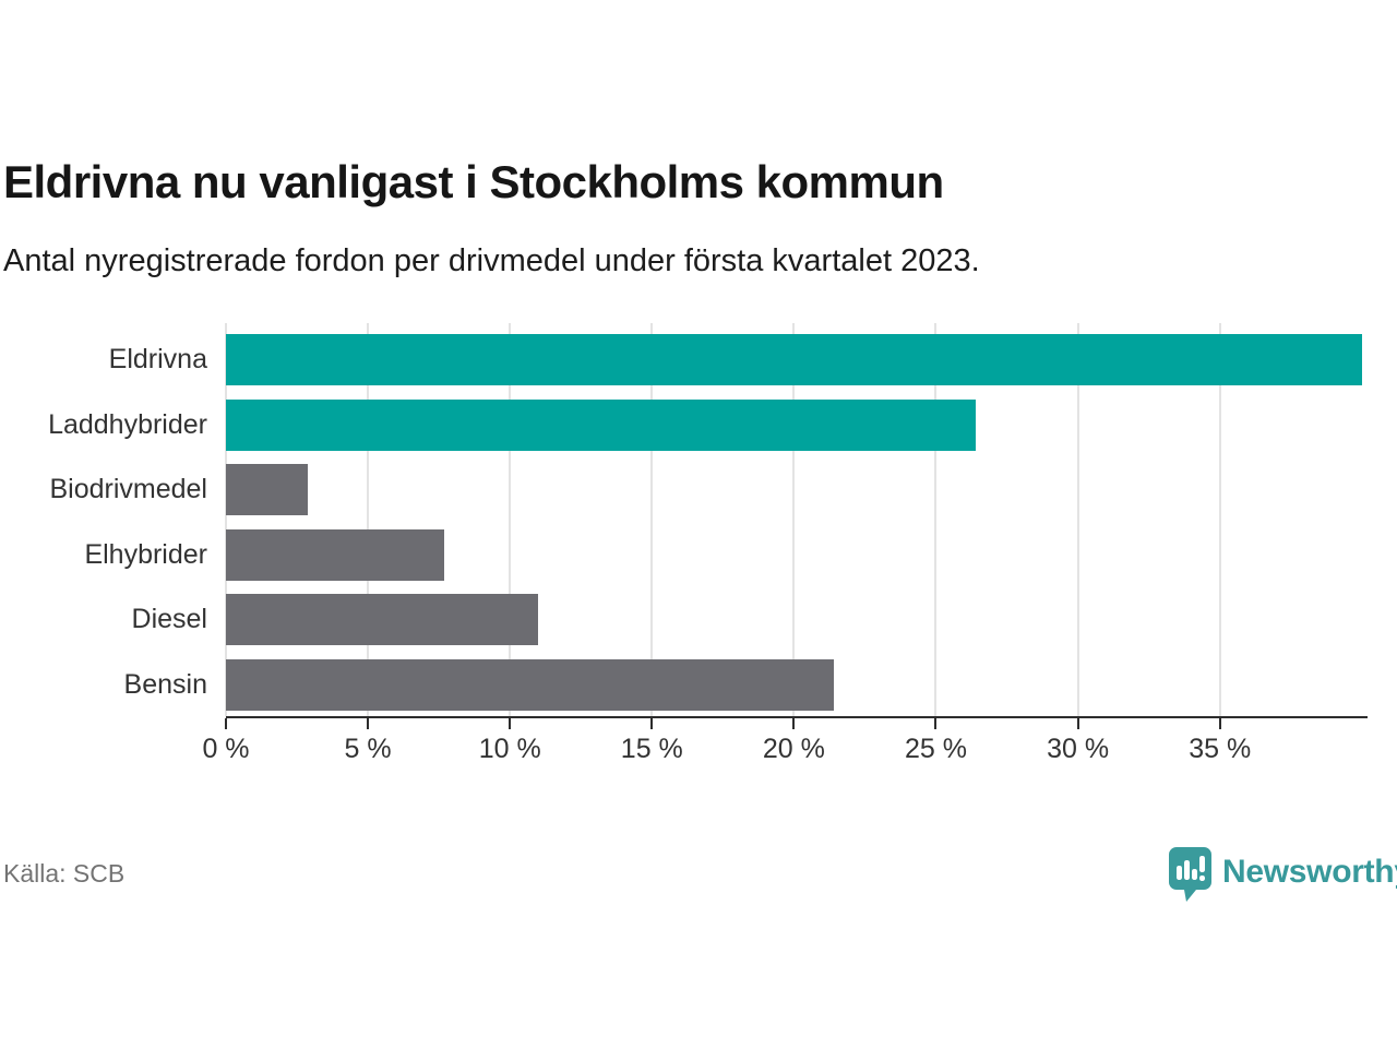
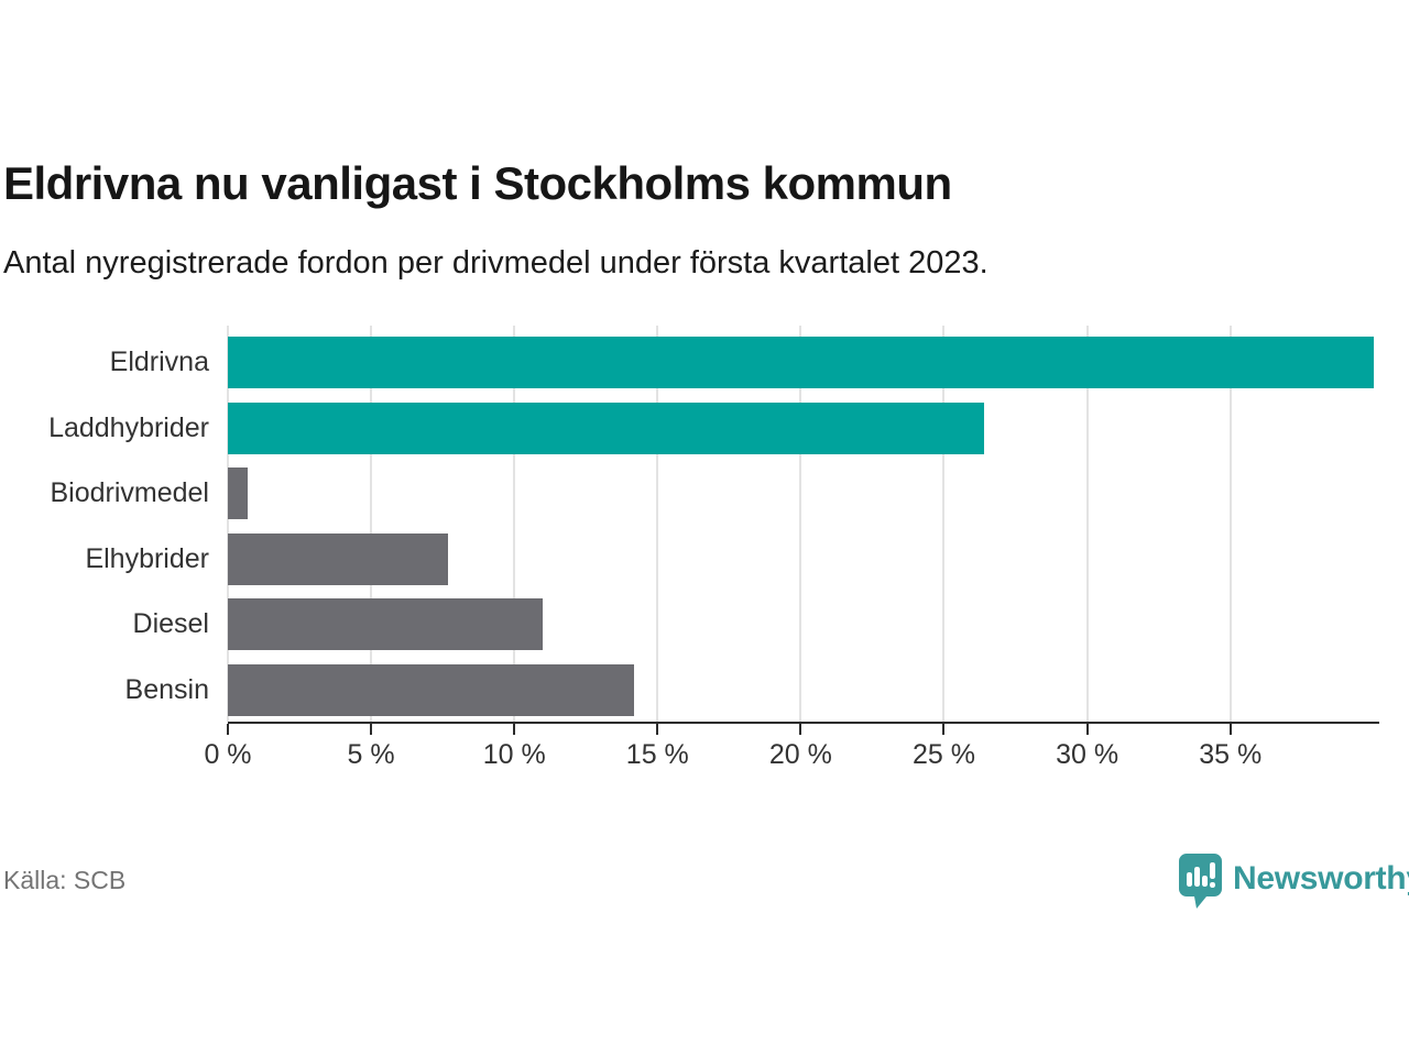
Biodrivmedel: 2.9% -> 0.7%
Bensin: 21.4% -> 14.2%
